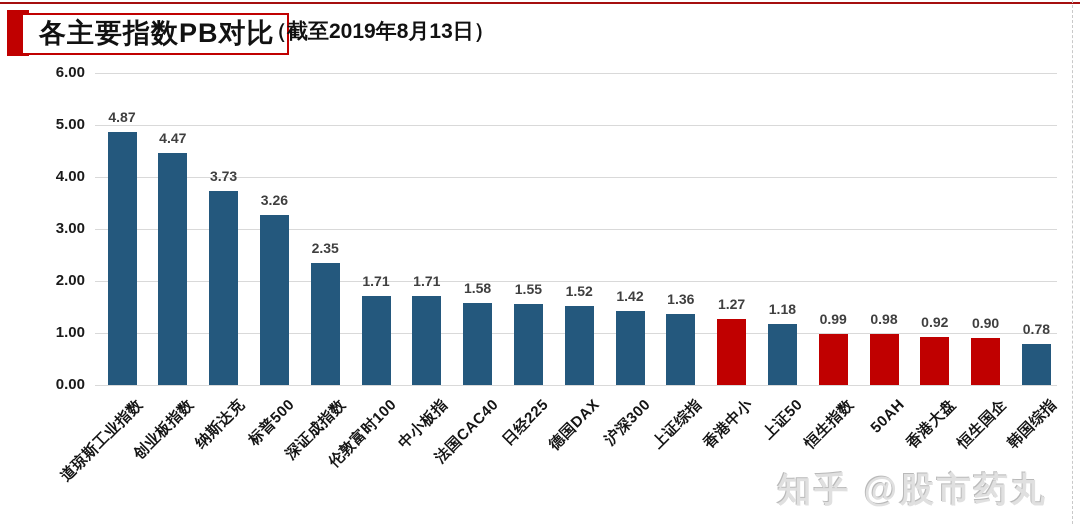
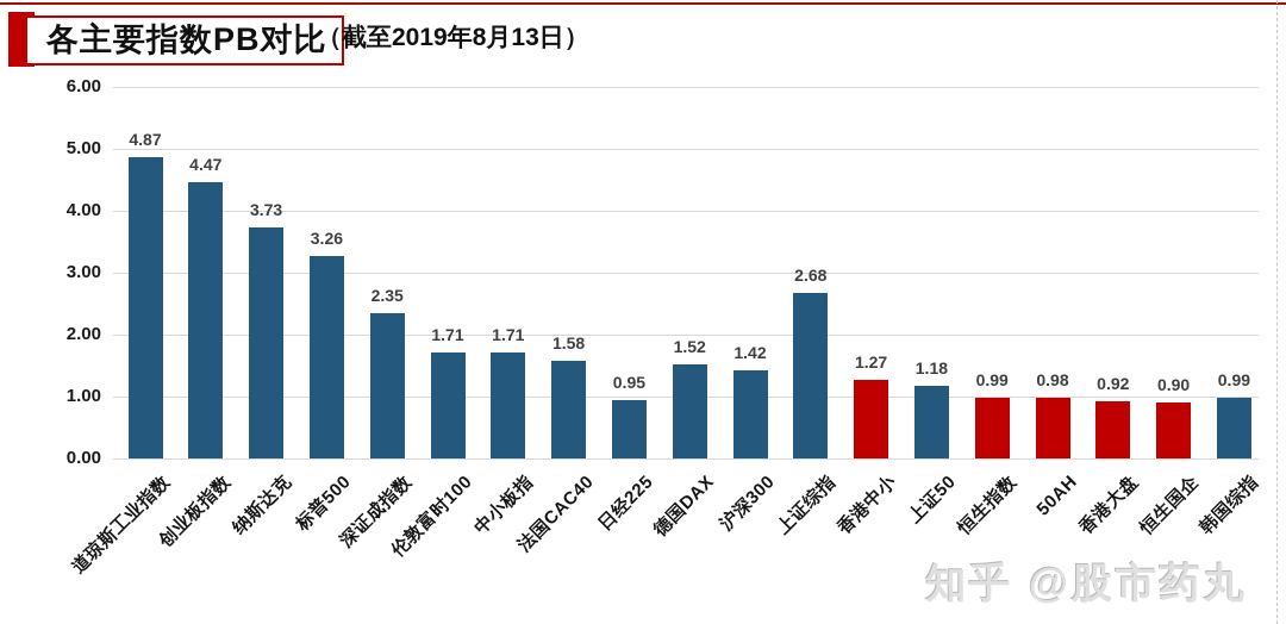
日经225: 1.55 -> 0.95
上证综指: 1.36 -> 2.68
韩国综指: 0.78 -> 0.99
